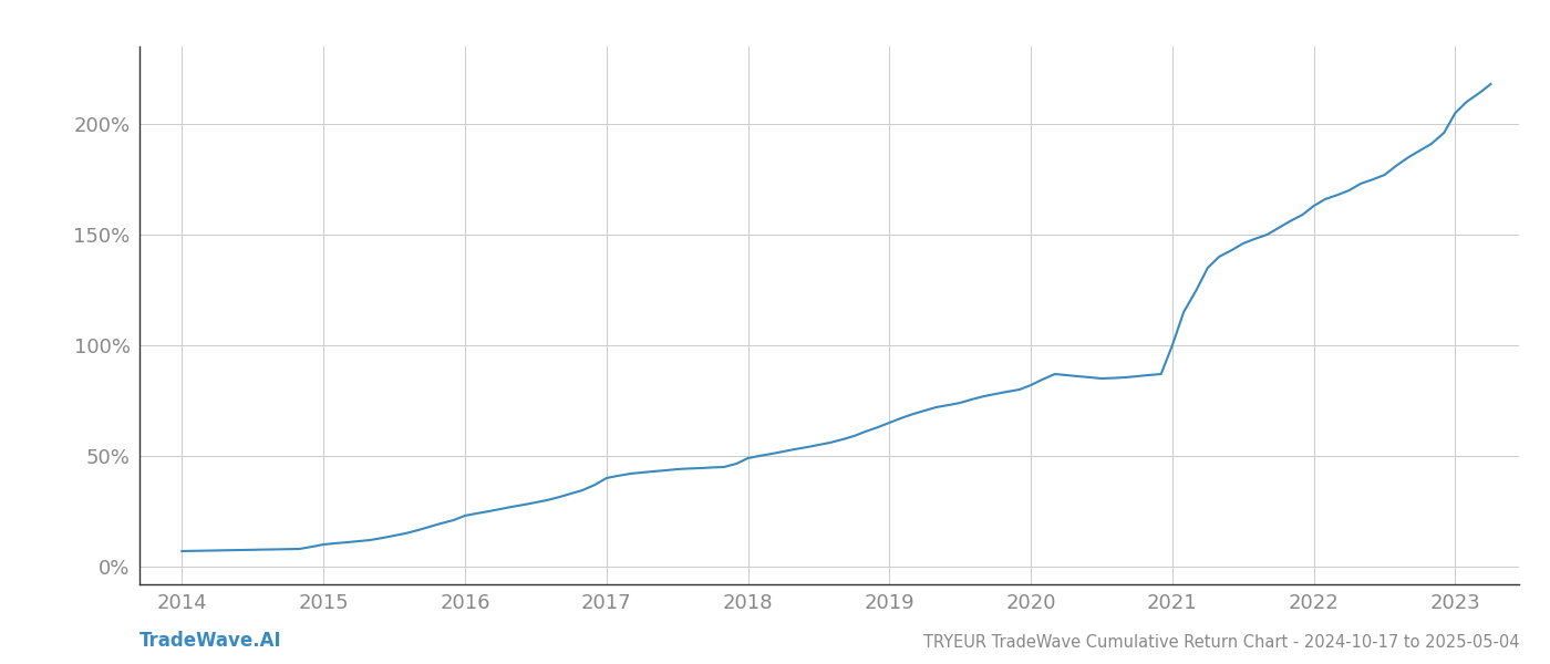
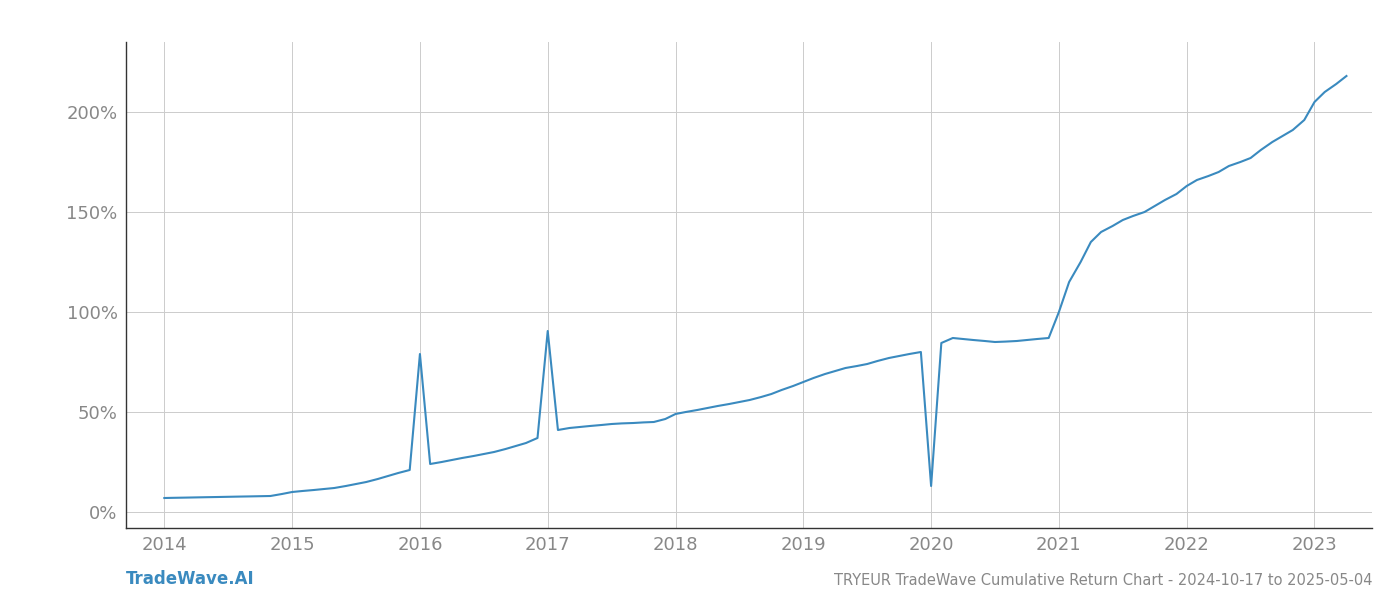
2016: 23.0% -> 79.0%
2017: 40.0% -> 90.5%
2020: 82.0% -> 13.0%
